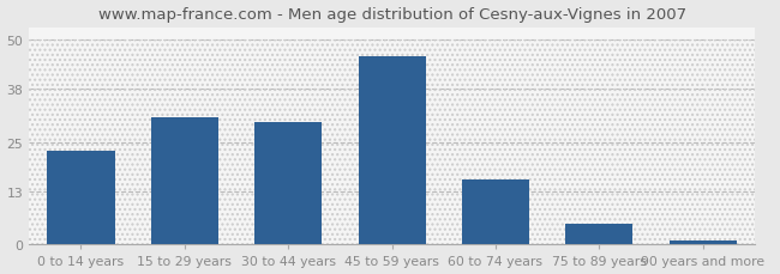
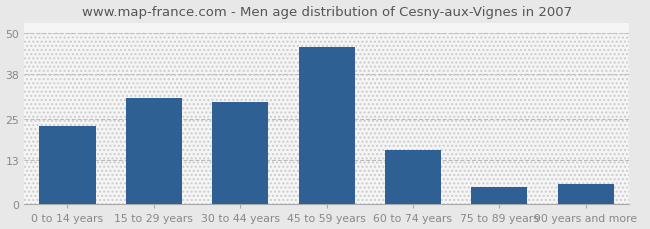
90 years and more: 1 -> 6
